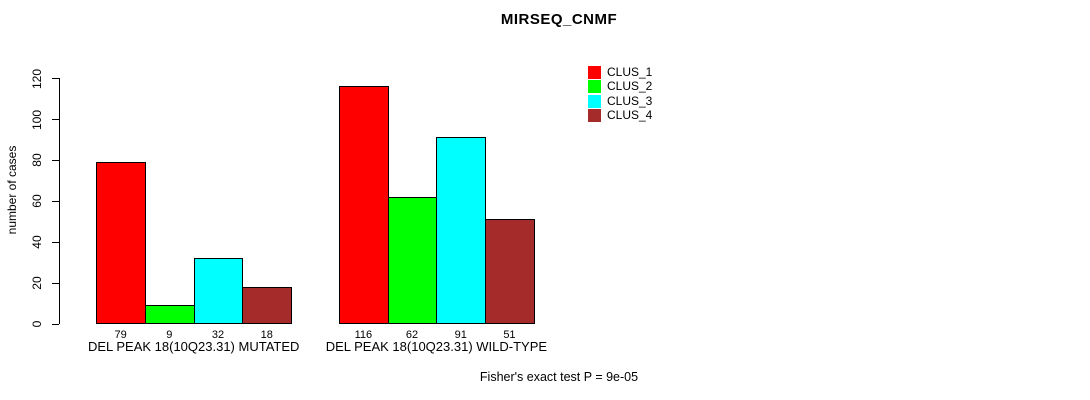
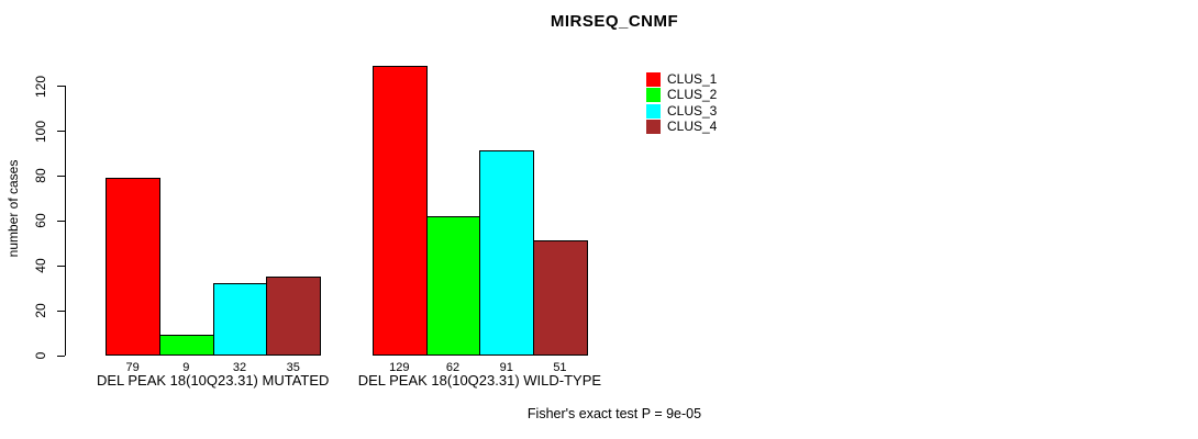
CLUS_4/DEL PEAK 18(10Q23.31) MUTATED: 18 -> 35
CLUS_1/DEL PEAK 18(10Q23.31) WILD-TYPE: 116 -> 129
